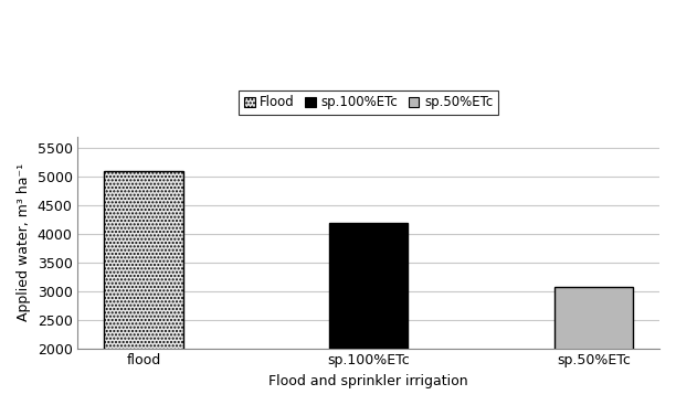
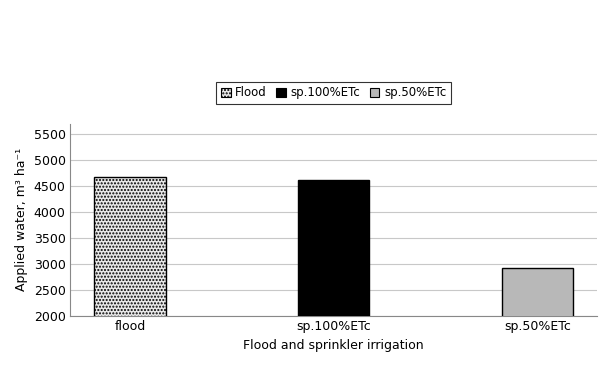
flood: 5100 -> 4680
sp.100%ETc: 4200 -> 4620
sp.50%ETc: 3080 -> 2920
